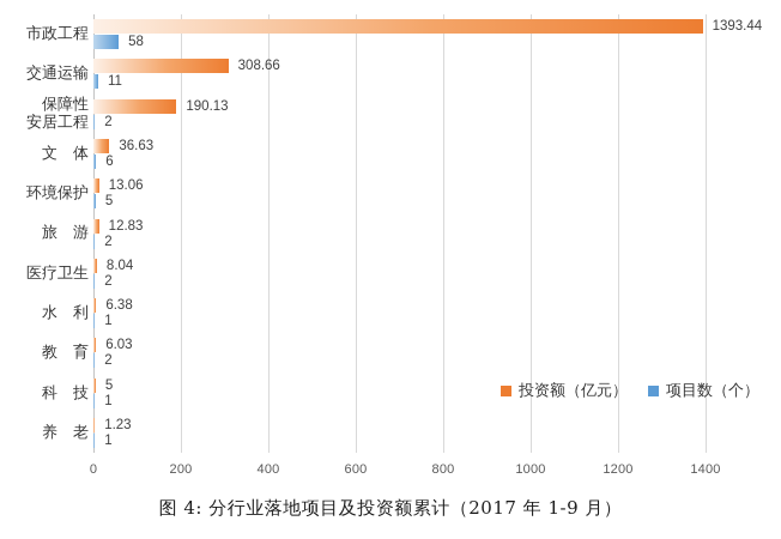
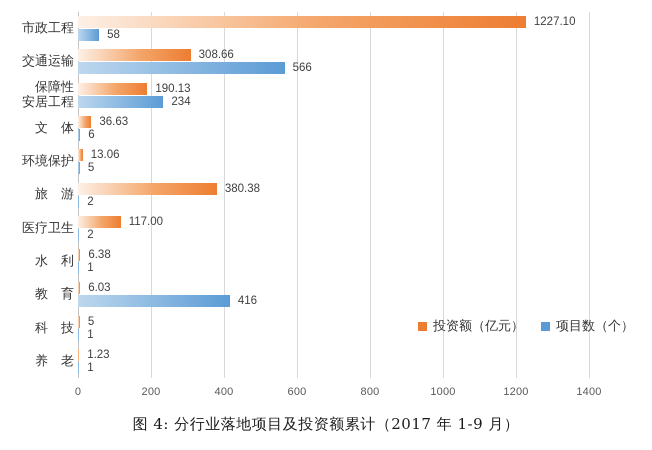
投资额（亿元）/市政工程: 1393.44 -> 1227.10
项目数（个）/交通运输: 11 -> 566
项目数（个）/保障性 安居工程: 2 -> 234
投资额（亿元）/旅 游: 12.83 -> 380.38
投资额（亿元）/医疗卫生: 8.04 -> 117.00
项目数（个）/教 育: 2 -> 416
